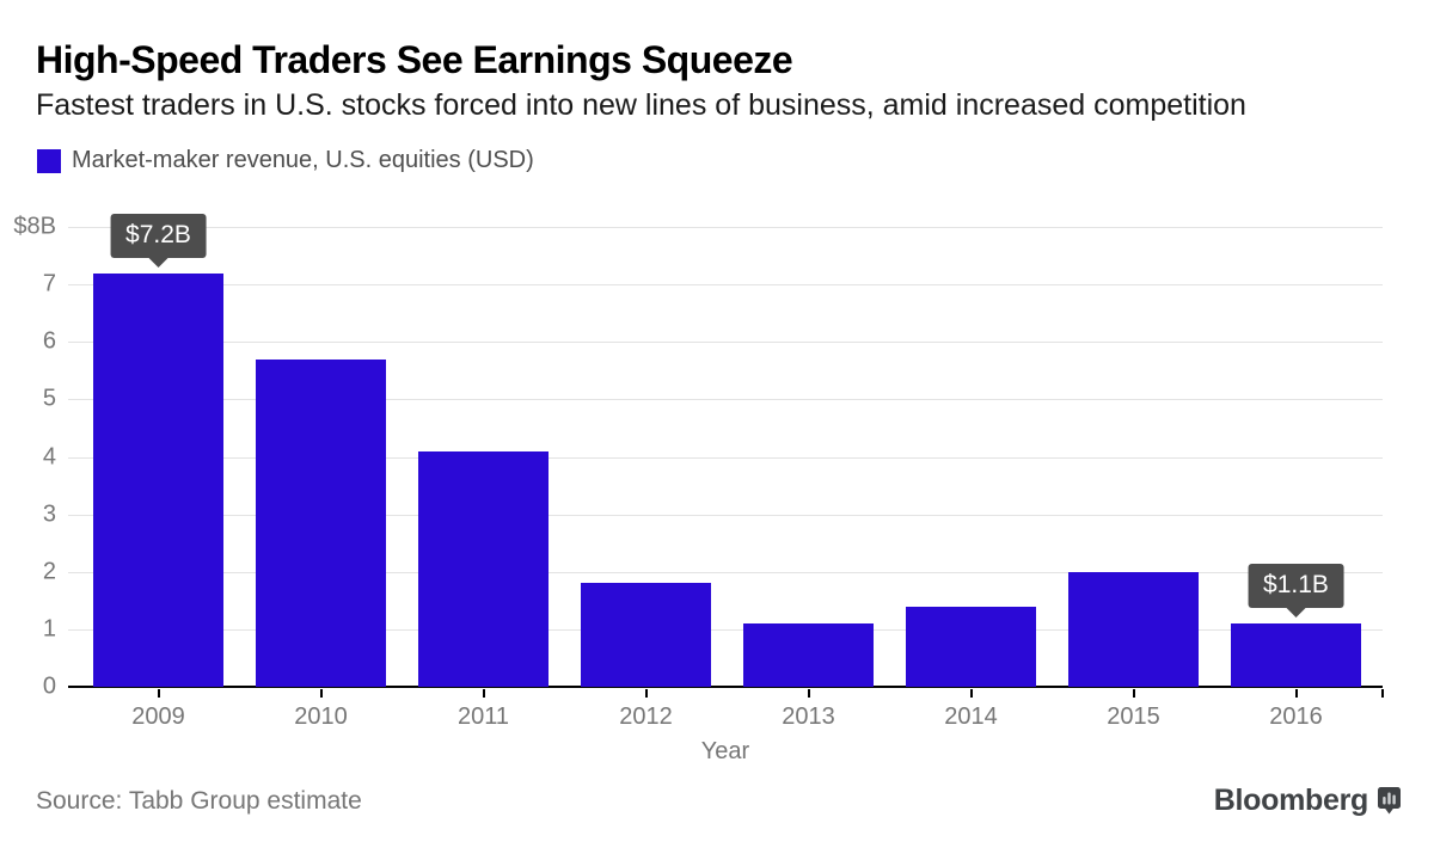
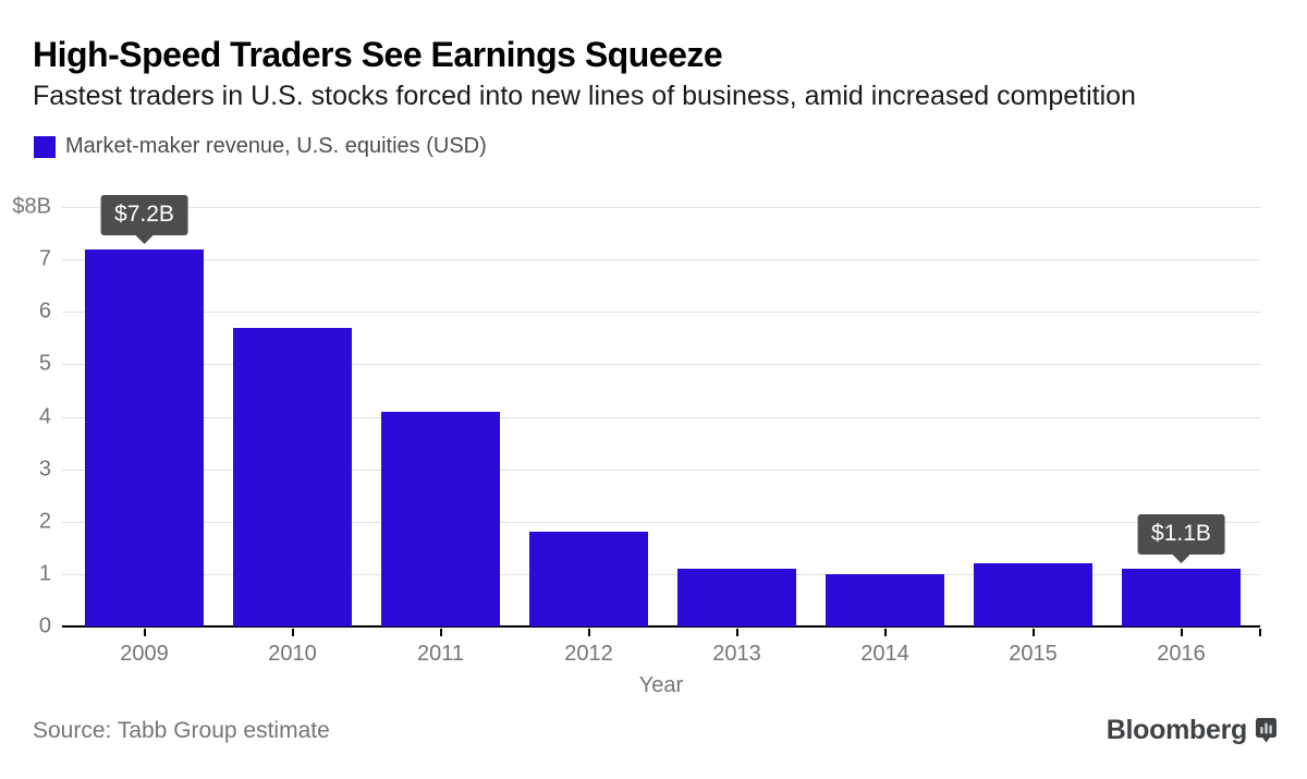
2014: $1.4B -> $1.0B
2015: $2.0B -> $1.2B
